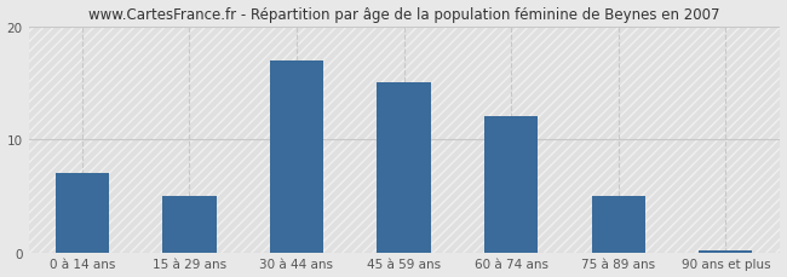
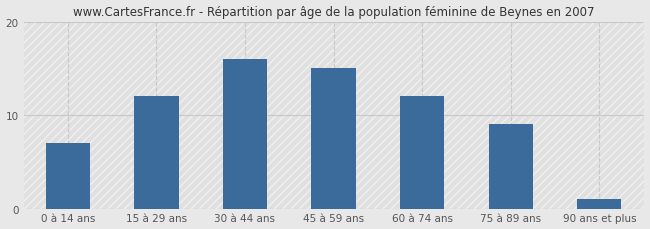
15 à 29 ans: 5.0 -> 12.0
30 à 44 ans: 17.0 -> 16.0
75 à 89 ans: 5.0 -> 9.0
90 ans et plus: 0.2 -> 1.0
